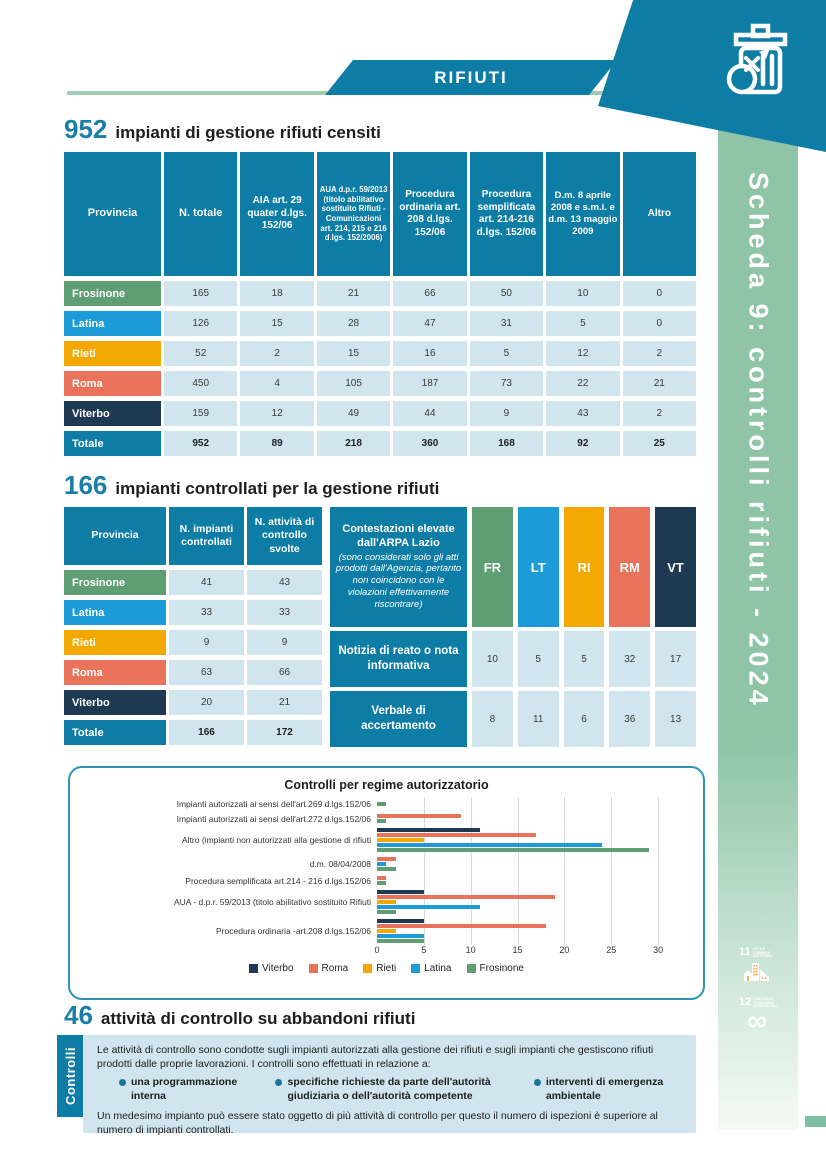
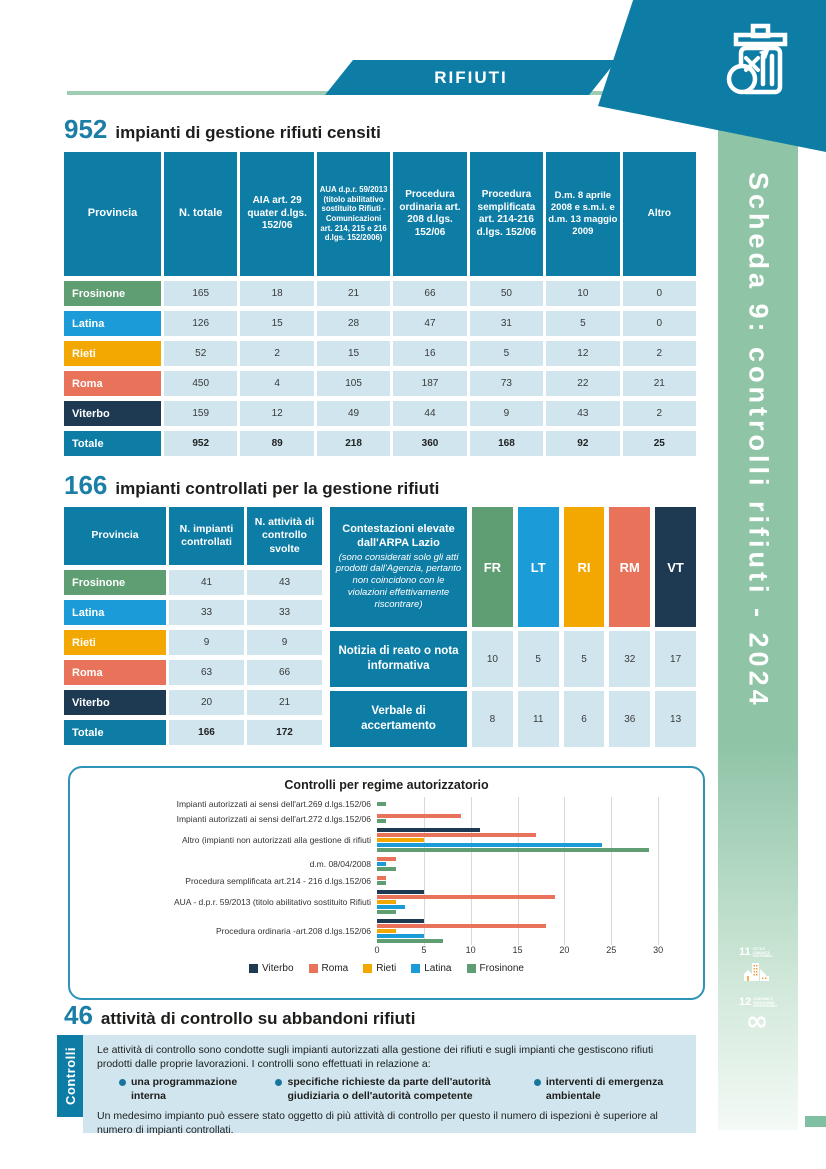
Latina/AUA - d.p.r. 59/2013 (titolo abilitativo sostituito Rifiuti: 11 -> 3
Frosinone/Procedura ordinaria -art.208 d.lgs.152/06: 5 -> 7
